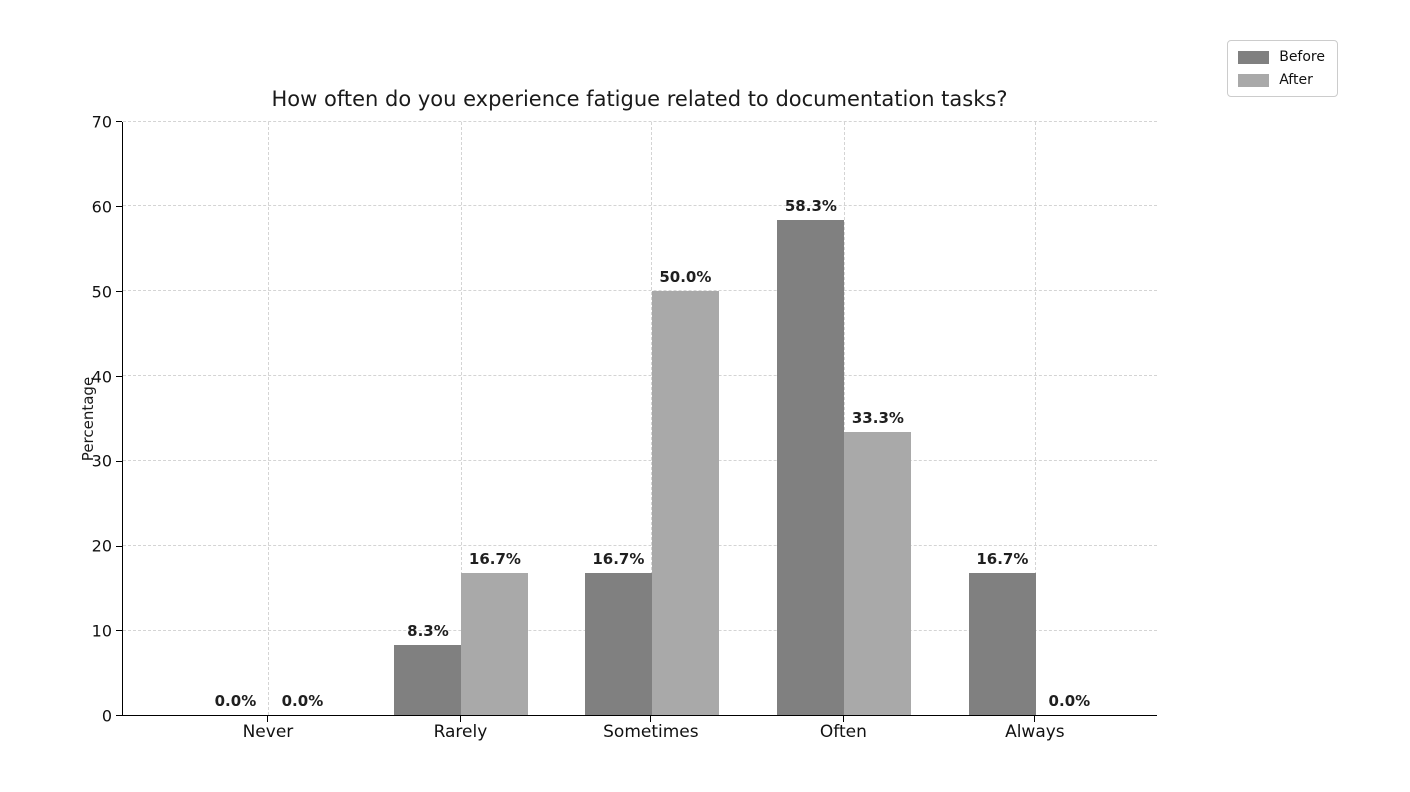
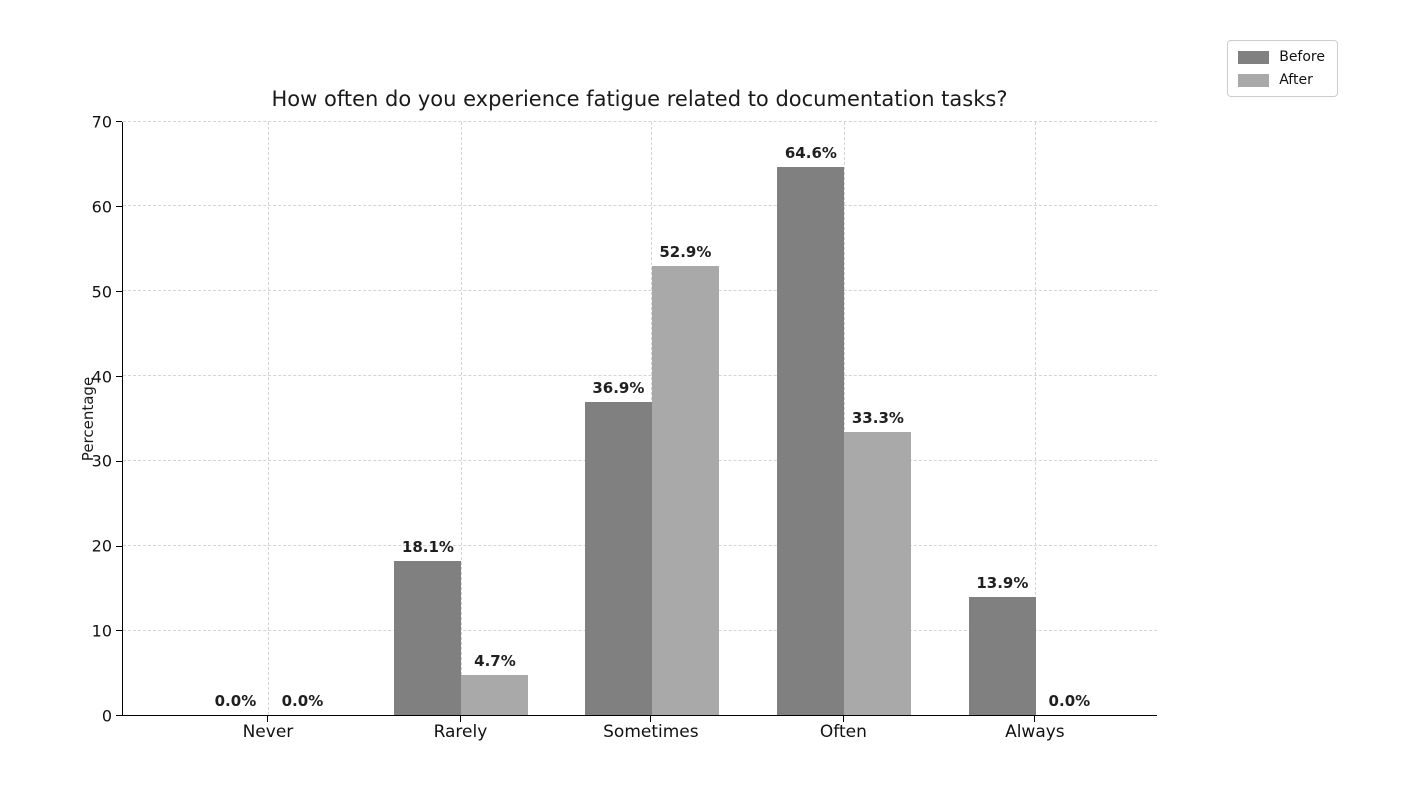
Before/Rarely: 8.3% -> 18.1%
After/Rarely: 16.7% -> 4.7%
Before/Sometimes: 16.7% -> 36.9%
After/Sometimes: 50.0% -> 52.9%
Before/Often: 58.3% -> 64.6%
Before/Always: 16.7% -> 13.9%
